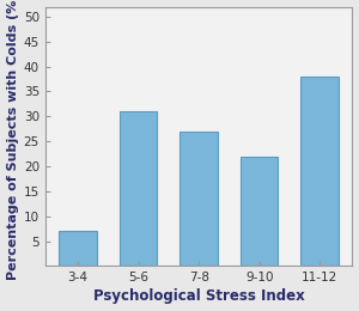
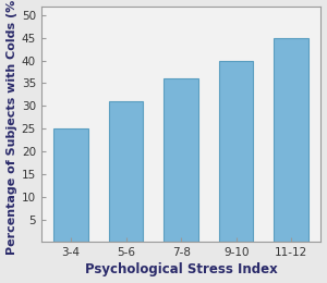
3-4: 7 -> 25
7-8: 27 -> 36
9-10: 22 -> 40
11-12: 38 -> 45
